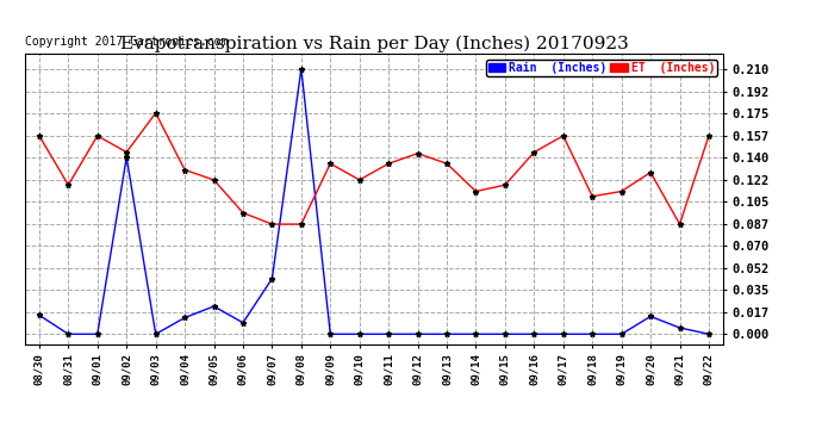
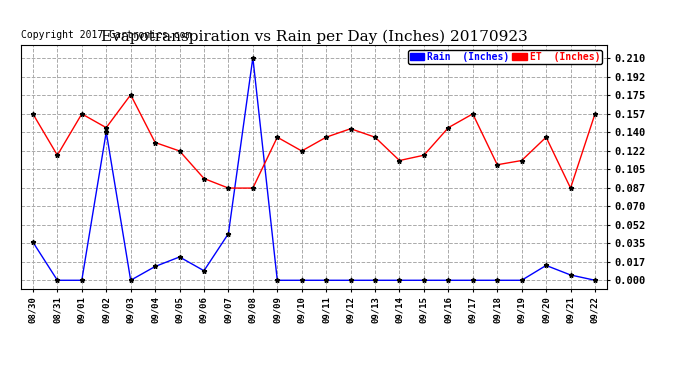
Rain (Inches)/08/30: 0.015 -> 0.036
ET (Inches)/09/20: 0.128 -> 0.135
